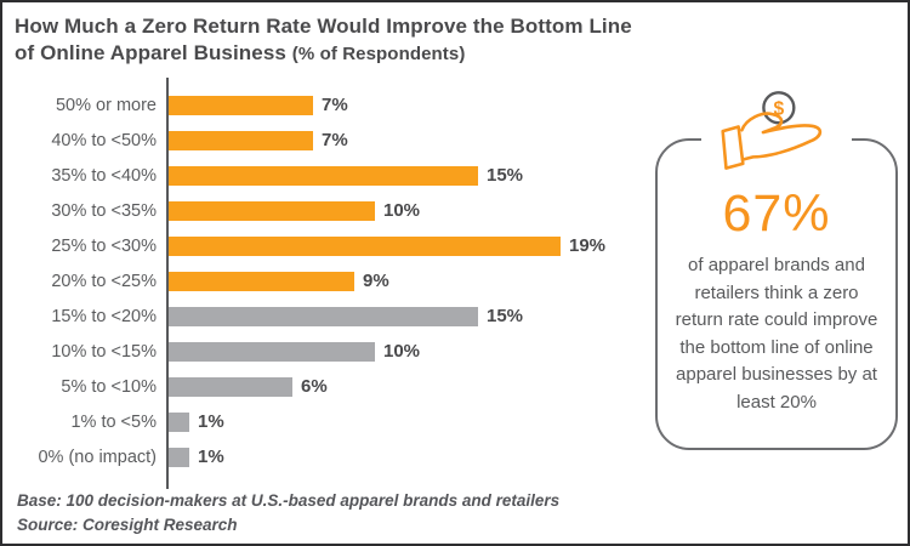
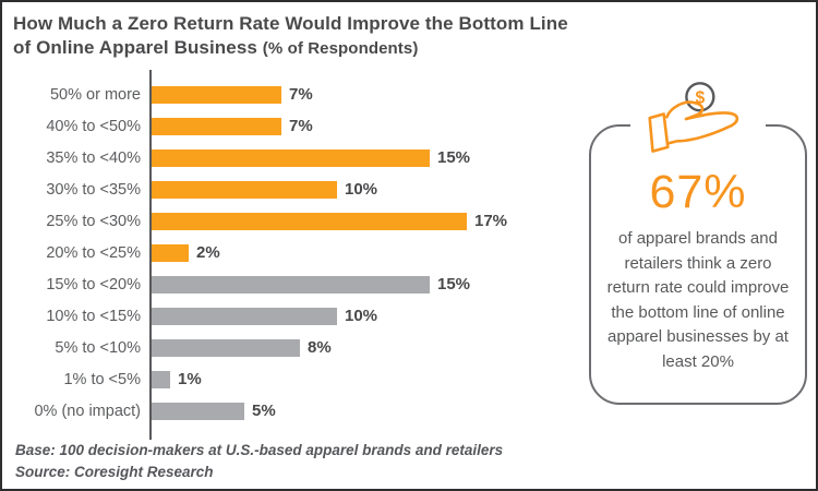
25% to <30%: 19% -> 17%
20% to <25%: 9% -> 2%
5% to <10%: 6% -> 8%
0% (no impact): 1% -> 5%
